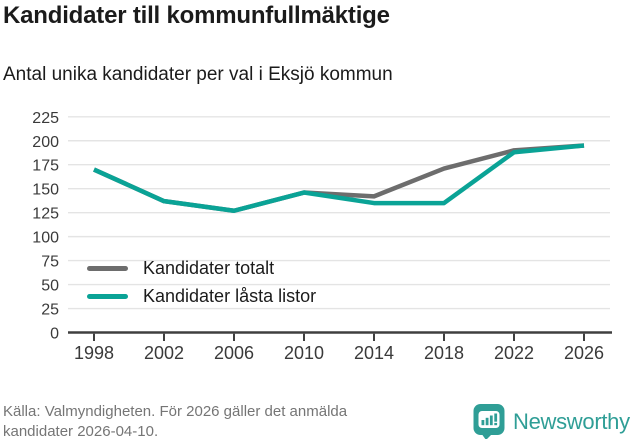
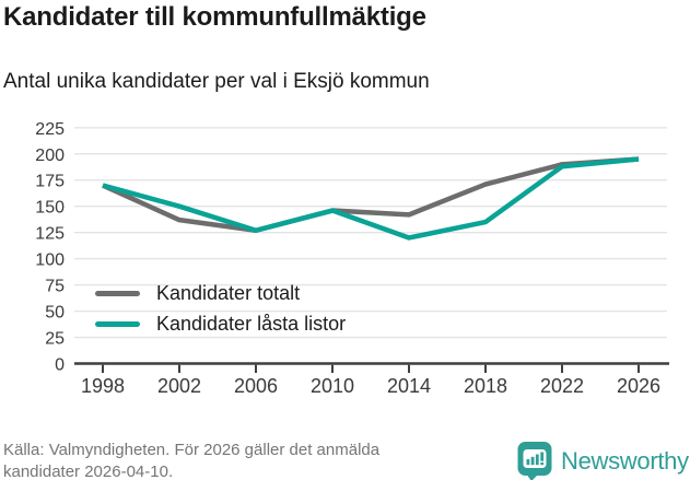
Kandidater låsta listor/2002: 140 -> 150
Kandidater låsta listor/2014: 140 -> 120
